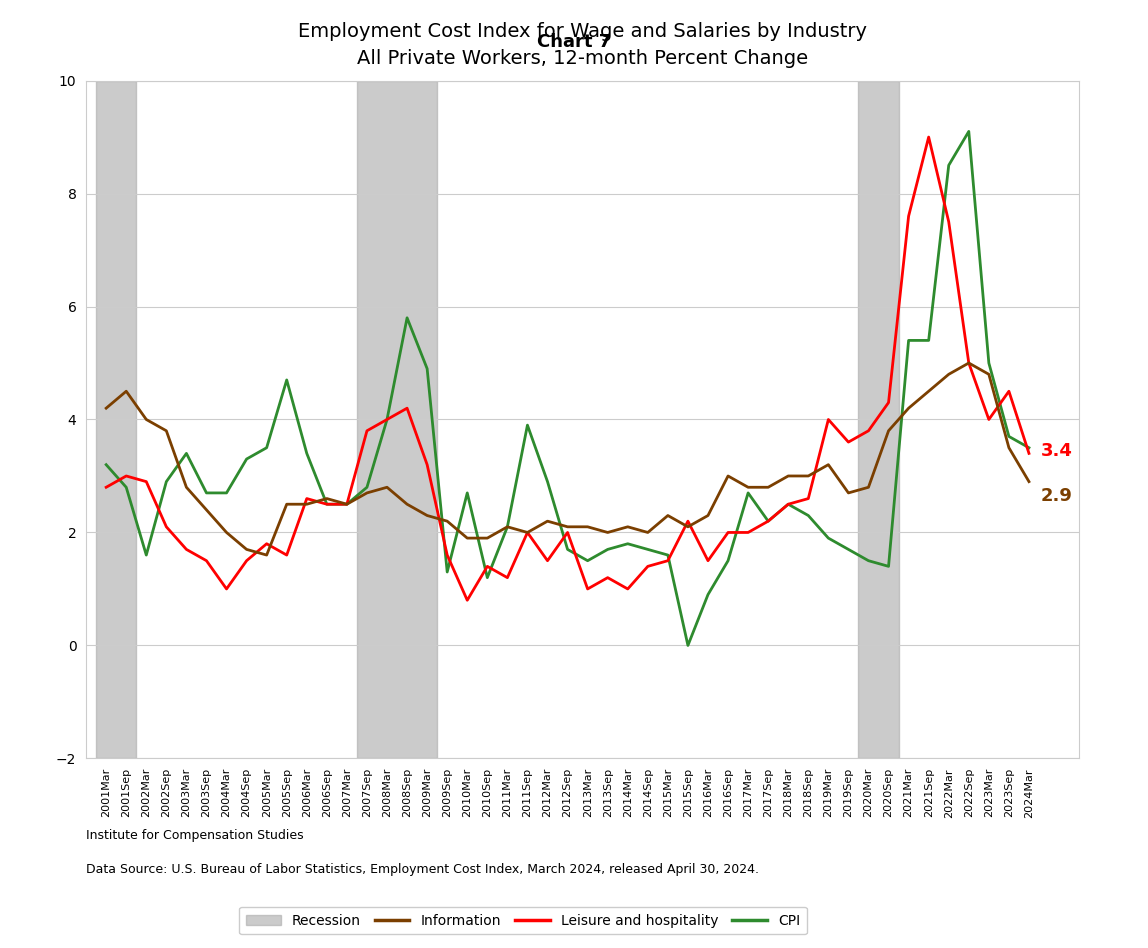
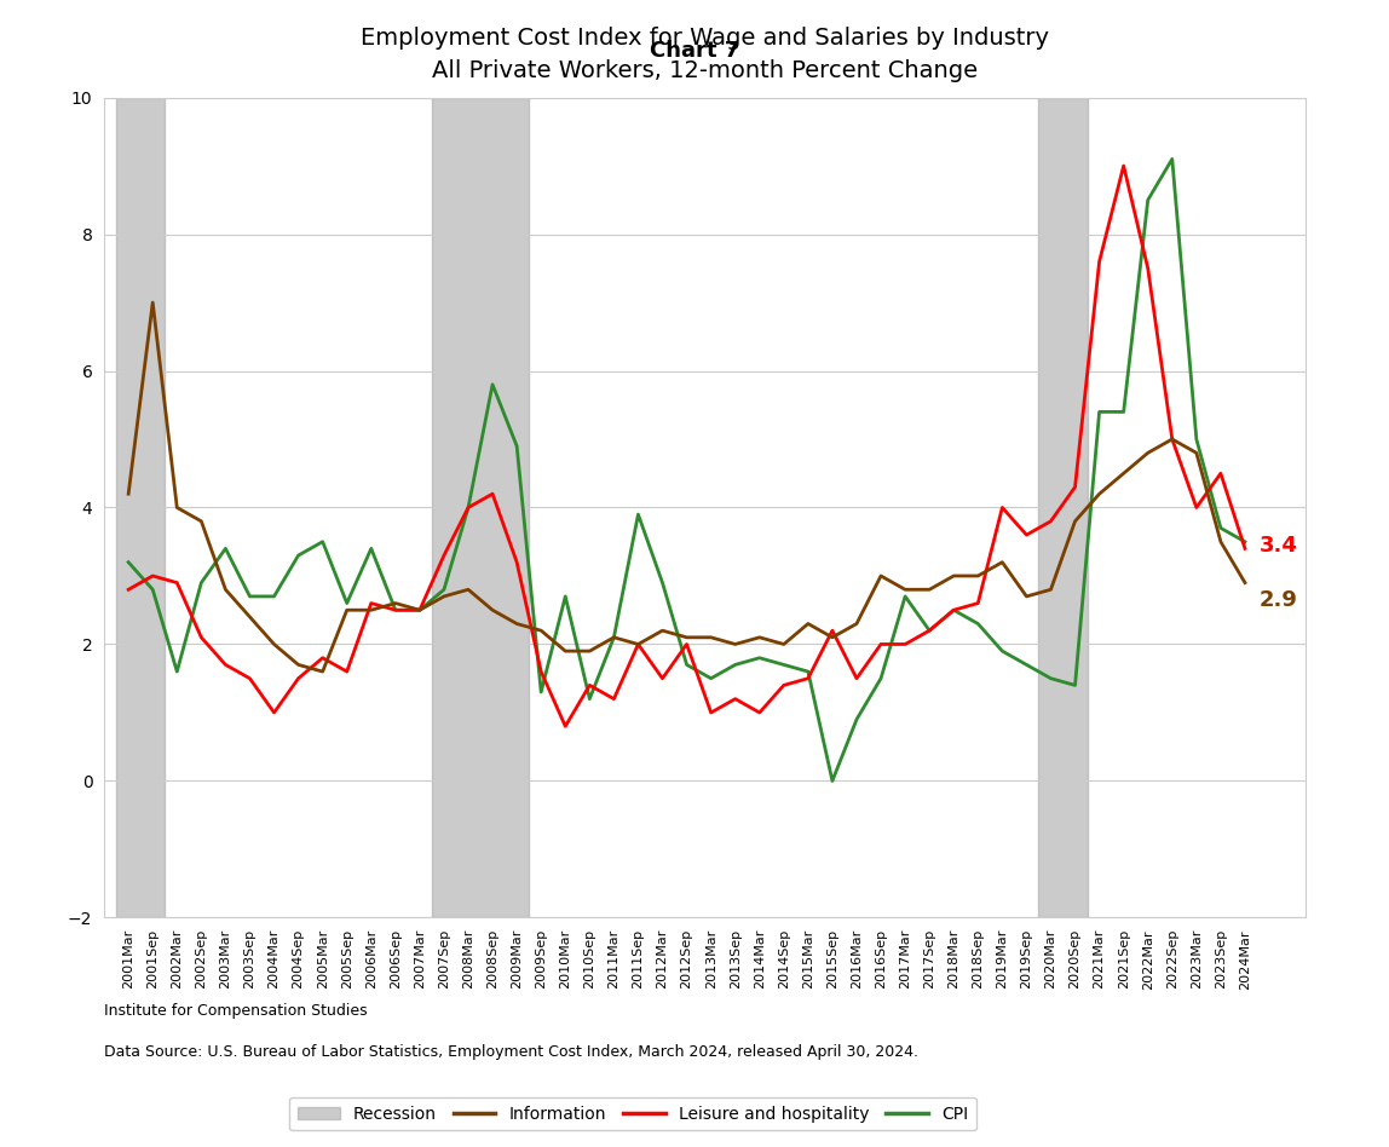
Information/2001Sep: 4.5 -> 7.0
CPI/2005Sep: 4.7 -> 2.6
Leisure and hospitality/2007Sep: 3.8 -> 3.3
